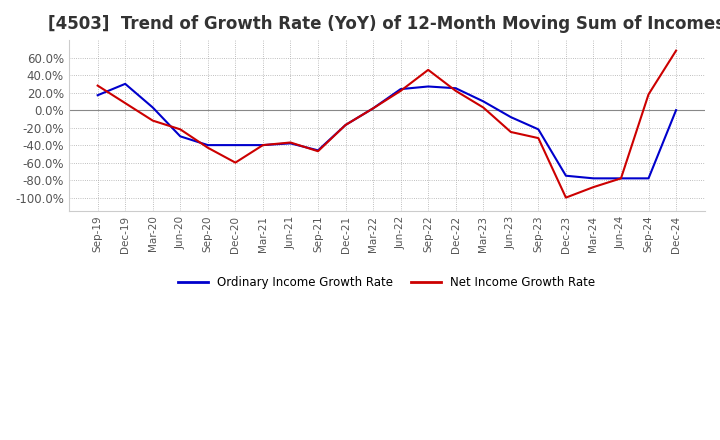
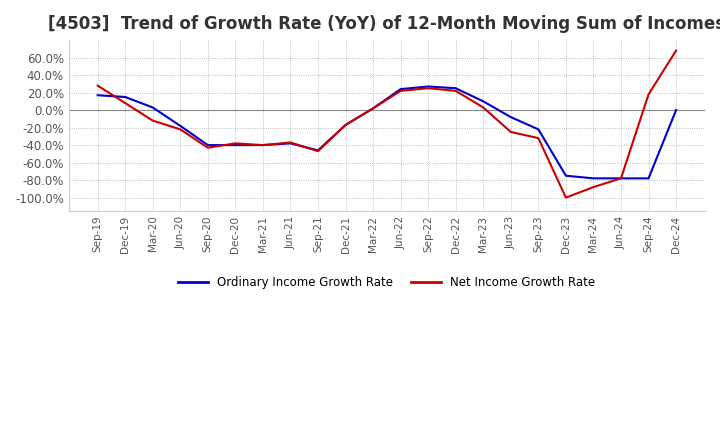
Ordinary Income Growth Rate/Dec-19: 30% -> 15%
Ordinary Income Growth Rate/Jun-20: -30% -> -18%
Net Income Growth Rate/Dec-20: -60% -> -38%
Net Income Growth Rate/Sep-22: 46% -> 25%
